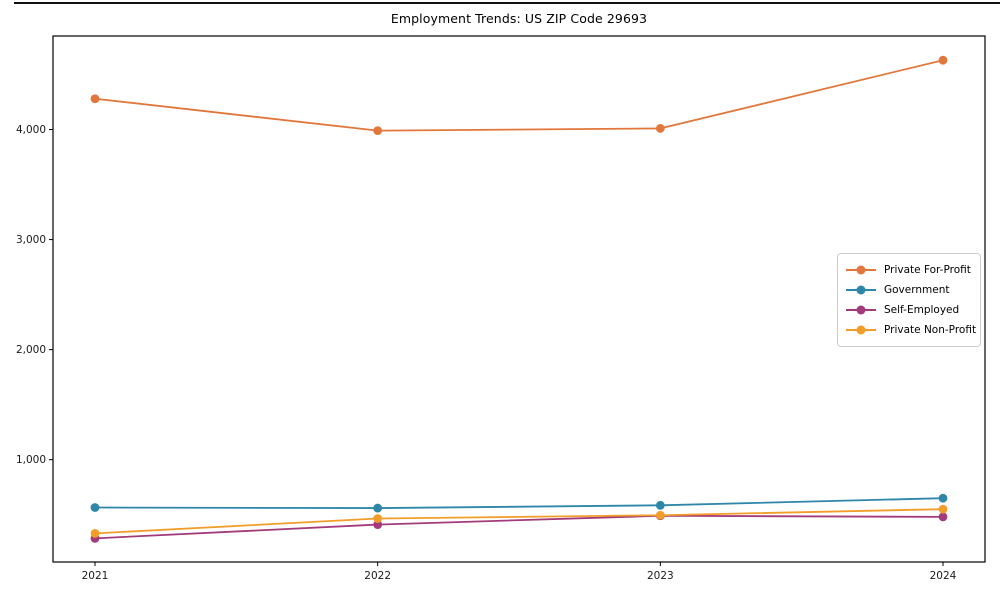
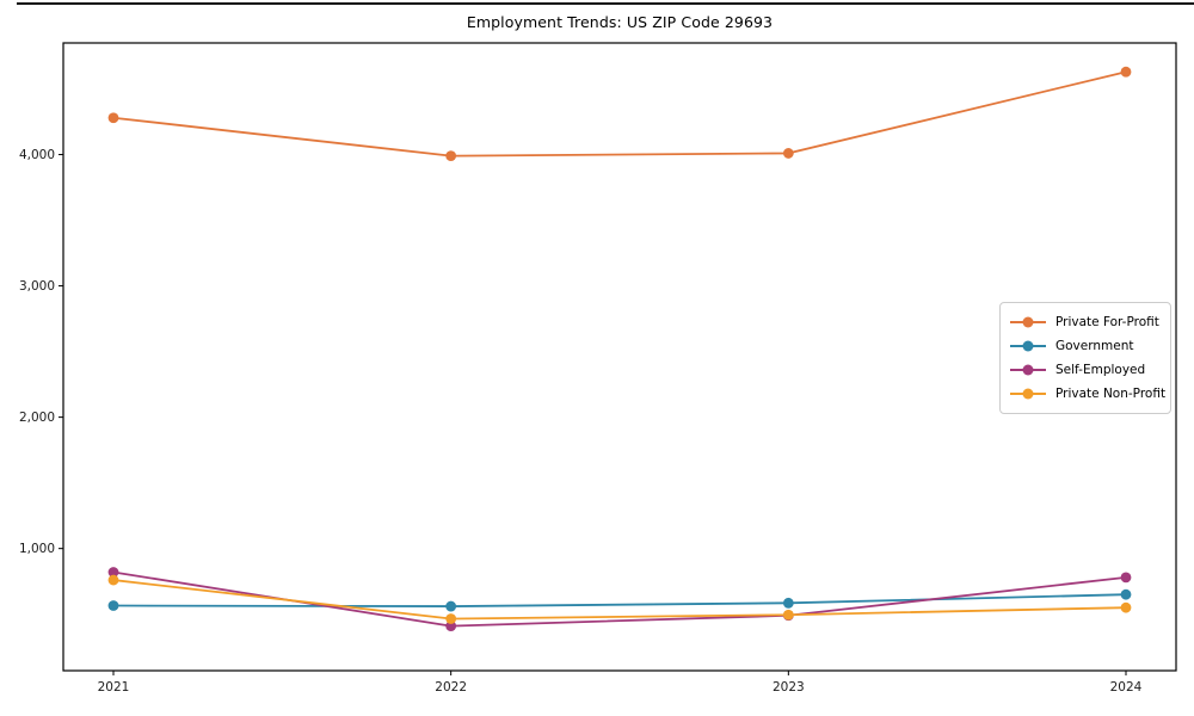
Self-Employed/2021: 280 -> 820
Private Non-Profit/2021: 330 -> 760
Self-Employed/2024: 480 -> 780
